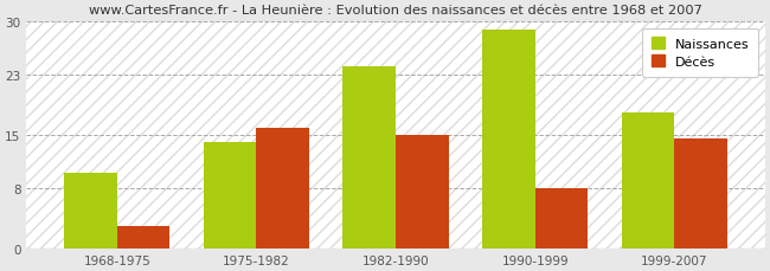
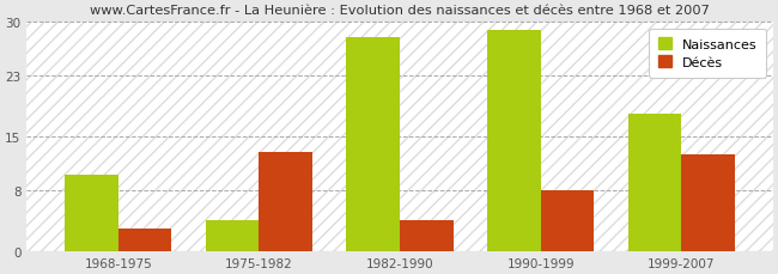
Naissances/1975-1982: 14 -> 4
Décès/1975-1982: 16.0 -> 13.0
Naissances/1982-1990: 24 -> 28
Décès/1982-1990: 15.0 -> 4.0
Décès/1999-2007: 14.5 -> 12.6
